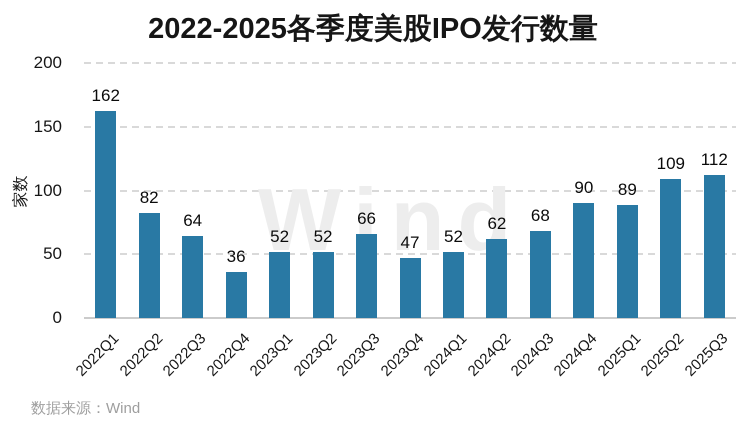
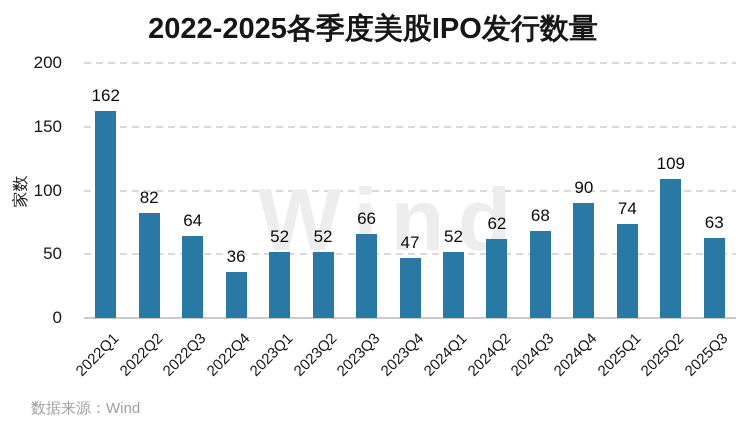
2025Q1: 89 -> 74
2025Q3: 112 -> 63
